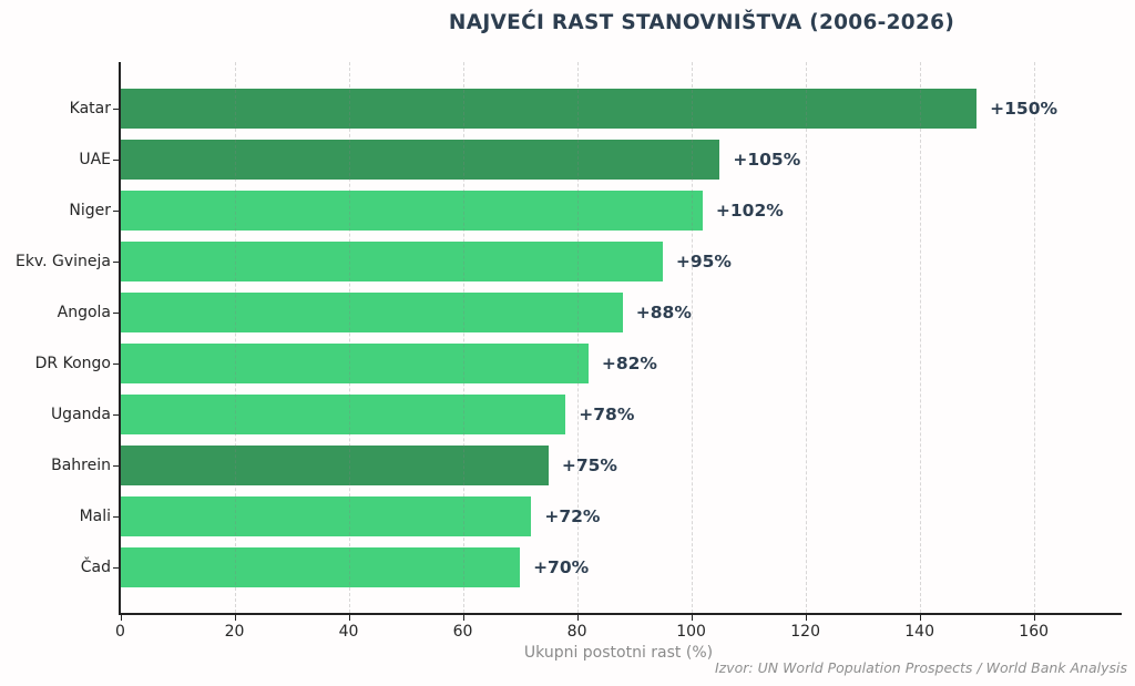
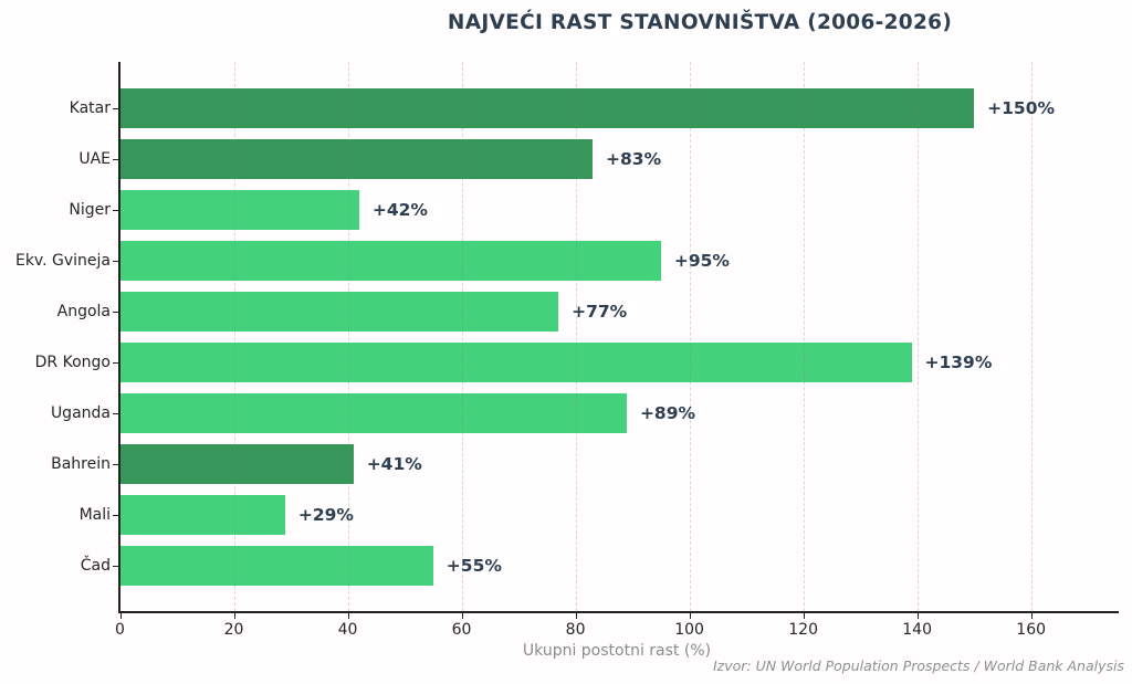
UAE: +105% -> +83%
Niger: +102% -> +42%
Angola: +88% -> +77%
DR Kongo: +82% -> +139%
Uganda: +78% -> +89%
Bahrein: +75% -> +41%
Mali: +72% -> +29%
Čad: +70% -> +55%
